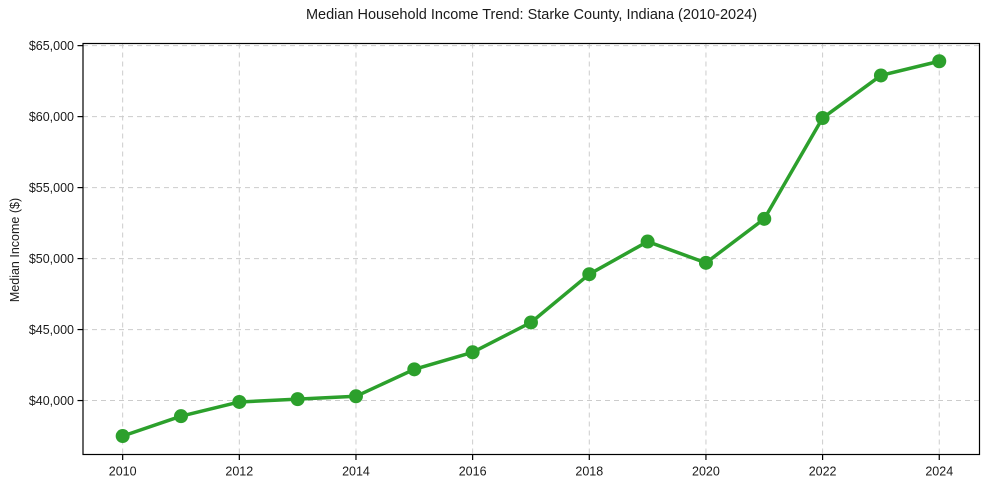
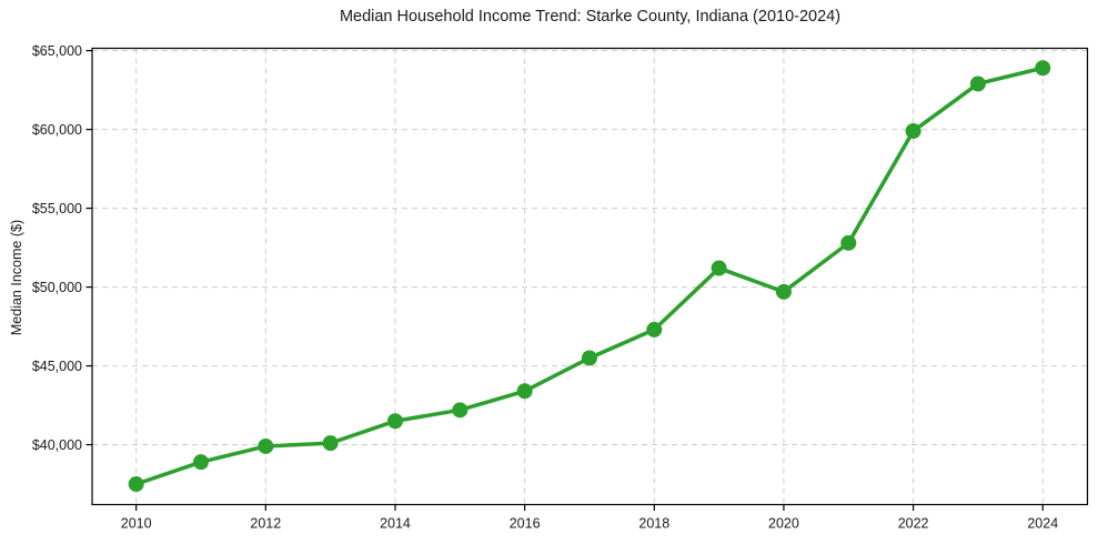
2014: $40300 -> $41500
2018: $48900 -> $47300
